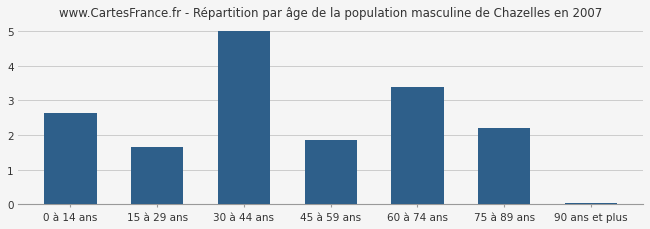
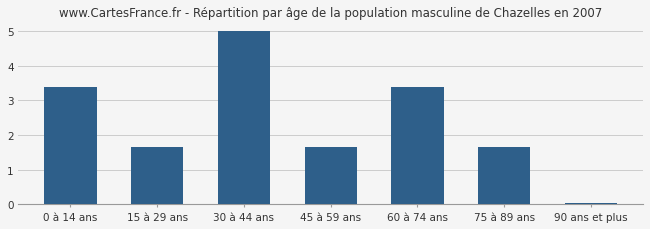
0 à 14 ans: 2.65 -> 3.40
45 à 59 ans: 1.85 -> 1.65
75 à 89 ans: 2.20 -> 1.65
